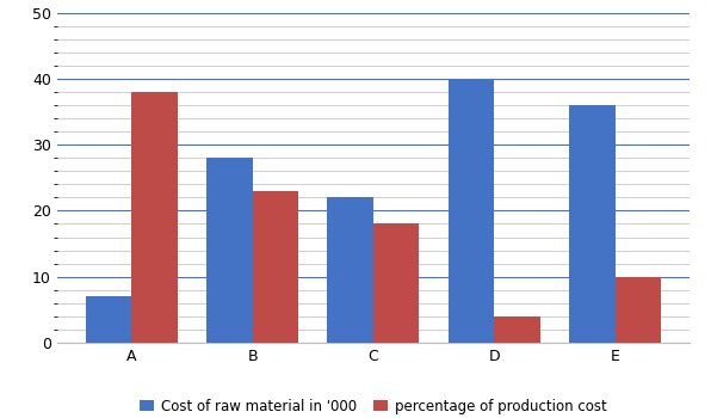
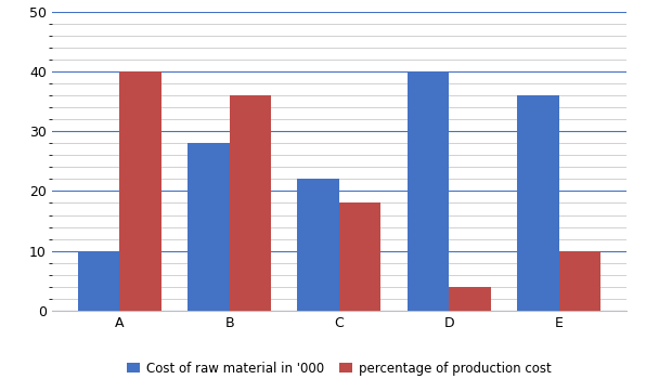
Cost of raw material in '000/A: 7 -> 10
percentage of production cost/A: 38 -> 40
percentage of production cost/B: 23 -> 36
